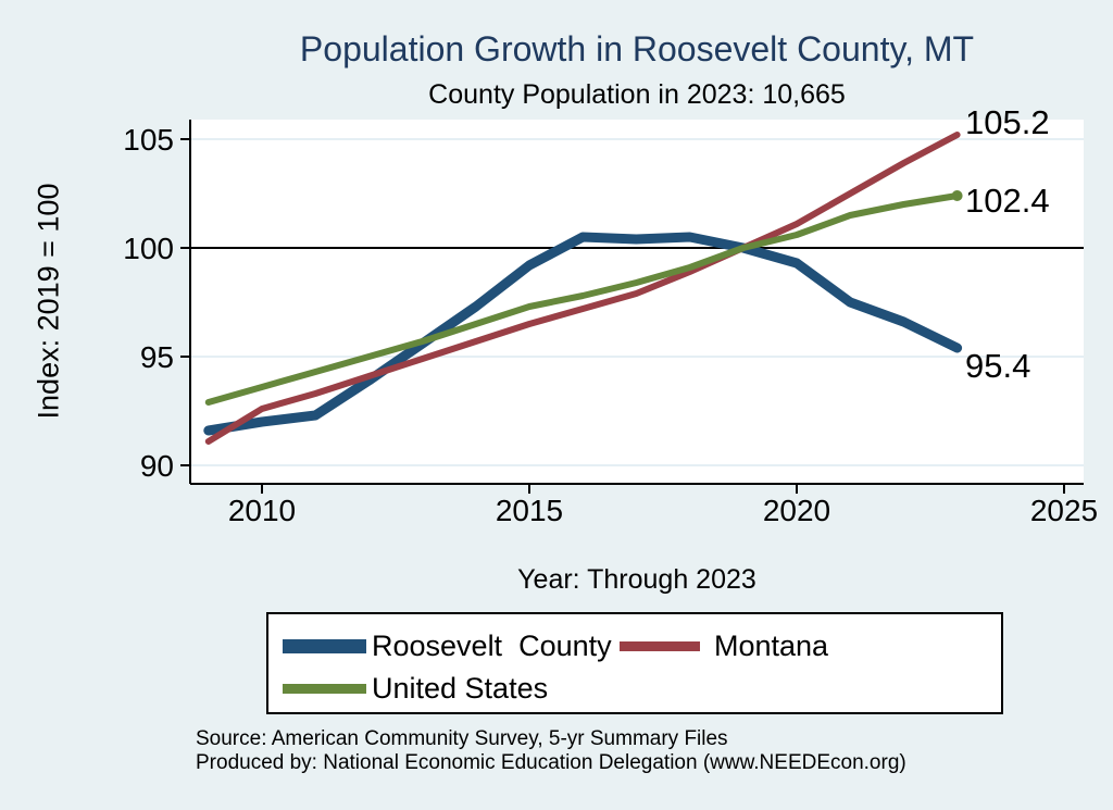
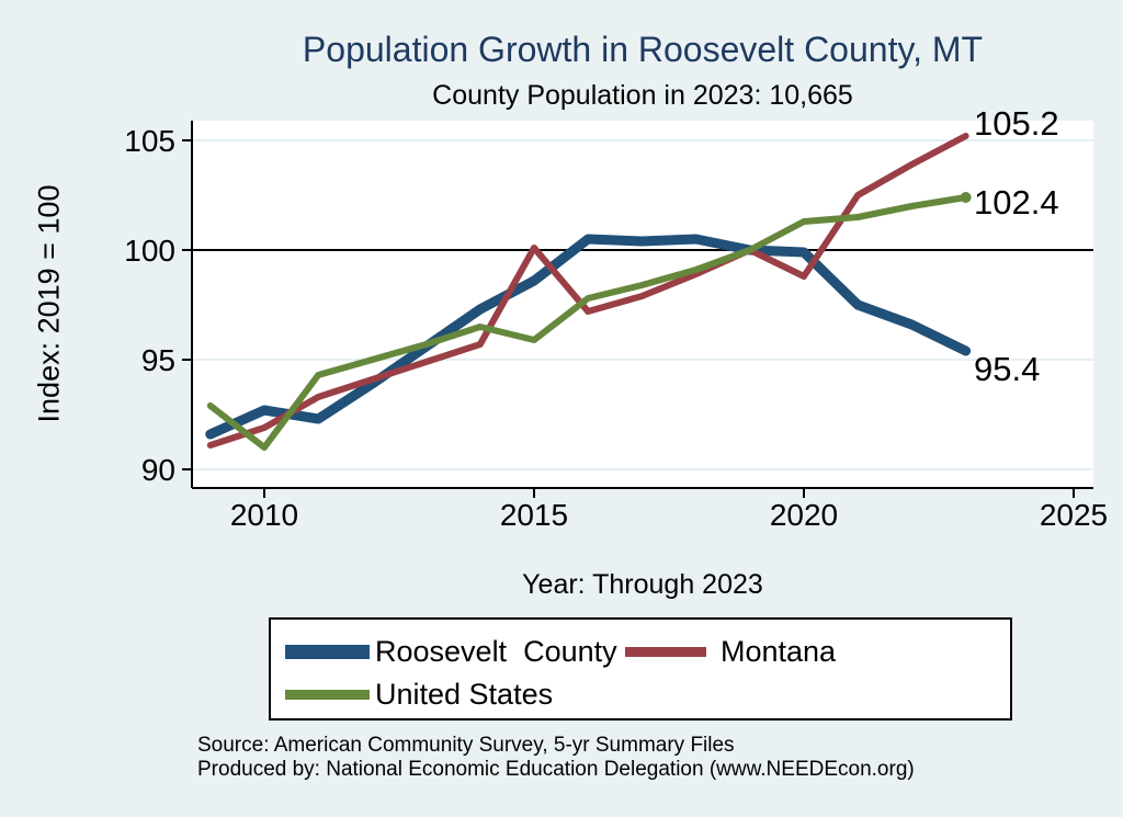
Roosevelt County/2010: 92.0 -> 92.7
Montana/2010: 92.6 -> 91.9
United States/2010: 93.6 -> 91.0
Roosevelt County/2015: 99.2 -> 98.6
Montana/2015: 96.5 -> 100.1
United States/2015: 97.3 -> 95.9
Roosevelt County/2020: 99.3 -> 99.9
Montana/2020: 101.1 -> 98.8
United States/2020: 100.6 -> 101.3
